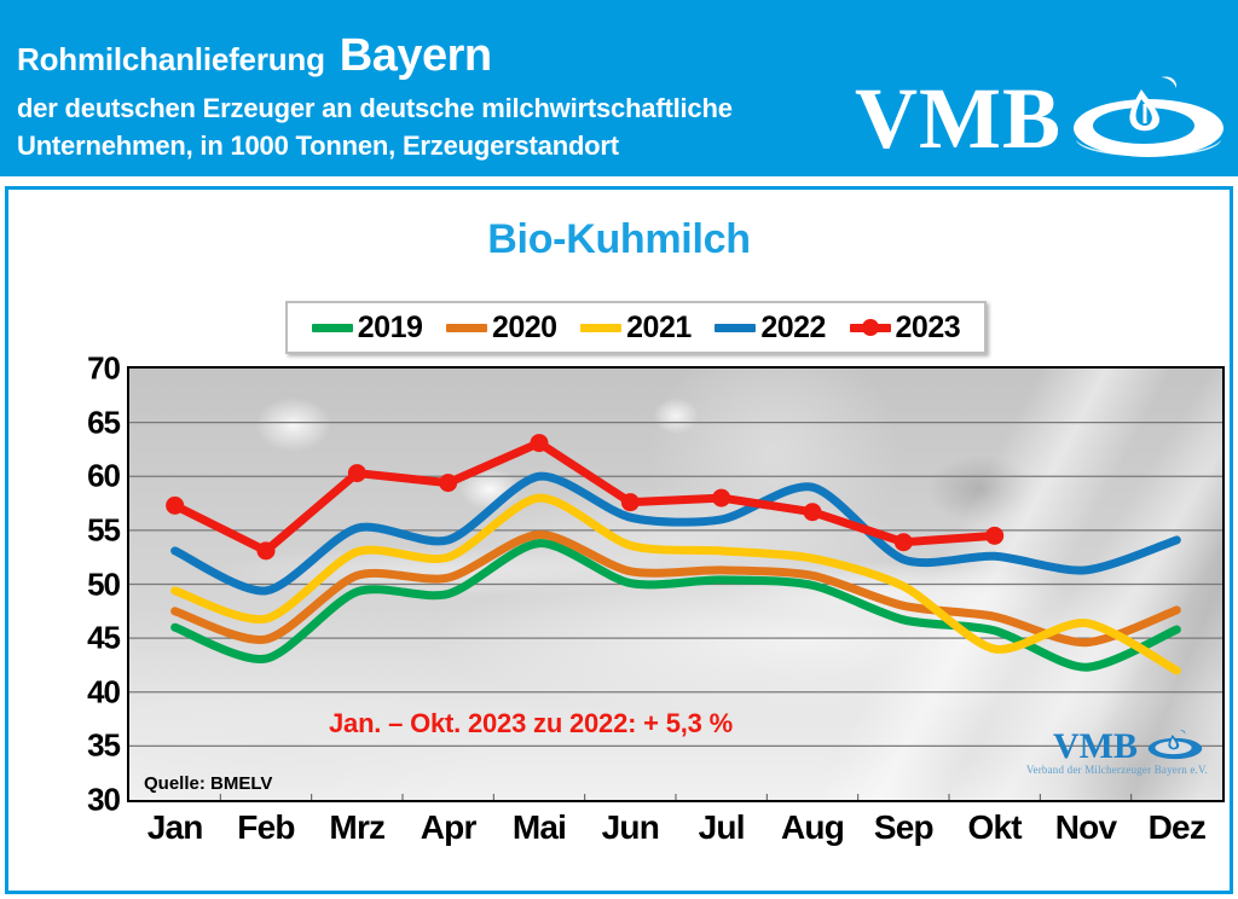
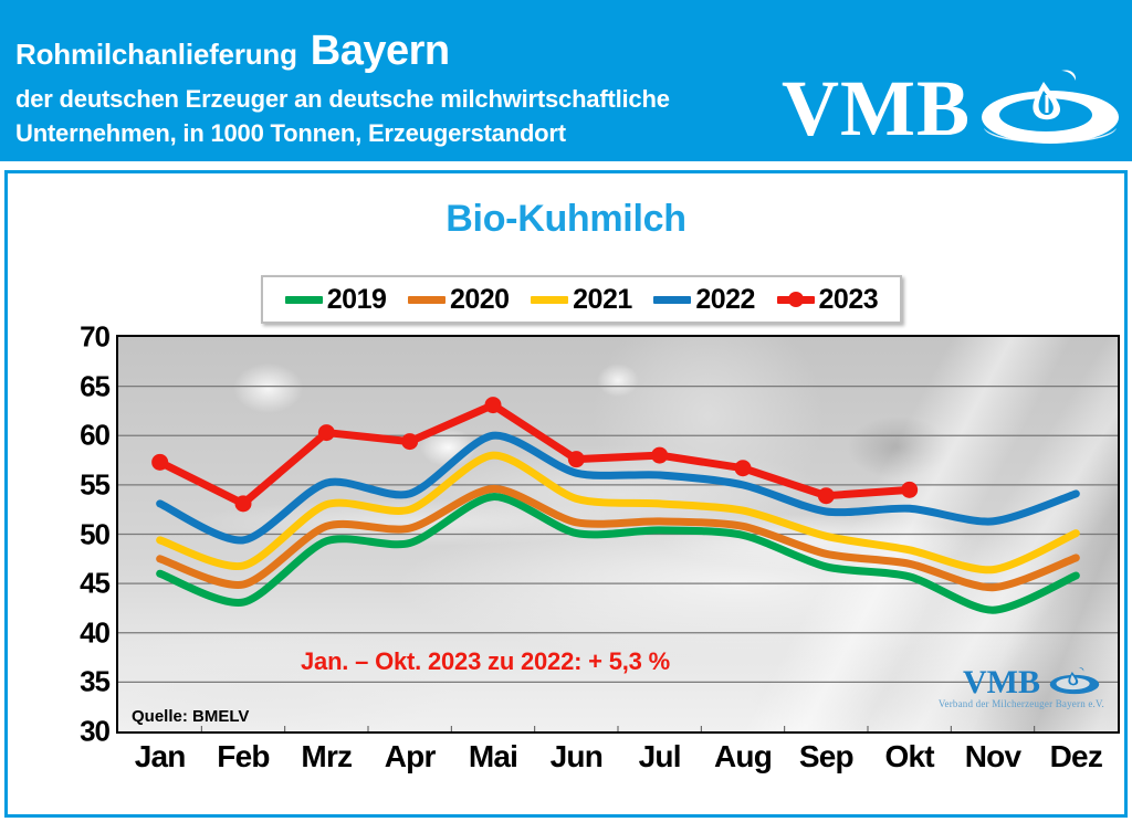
2022/Aug: 59 -> 55
2021/Okt: 44 -> 48
2021/Dez: 42 -> 50
